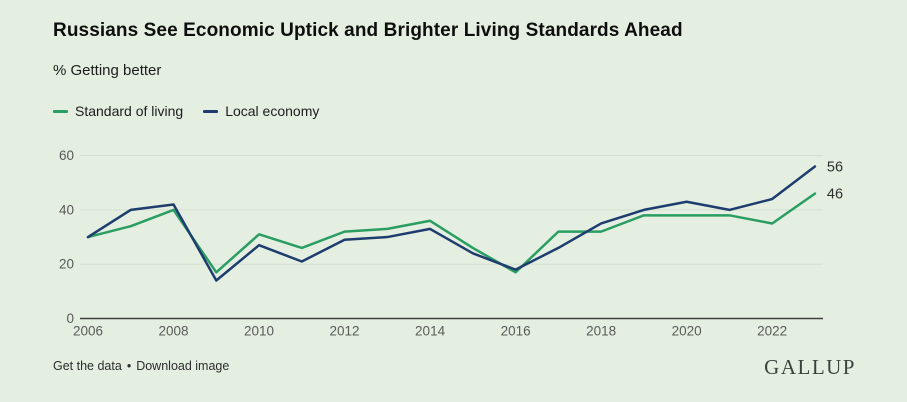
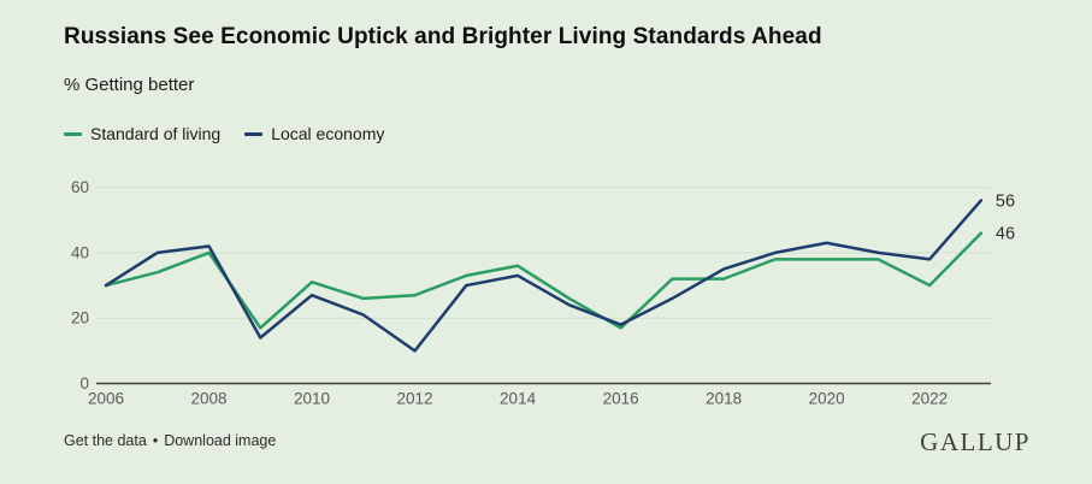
Standard of living/2012: 32 -> 27
Local economy/2012: 29 -> 10
Standard of living/2022: 35 -> 30
Local economy/2022: 44 -> 38
